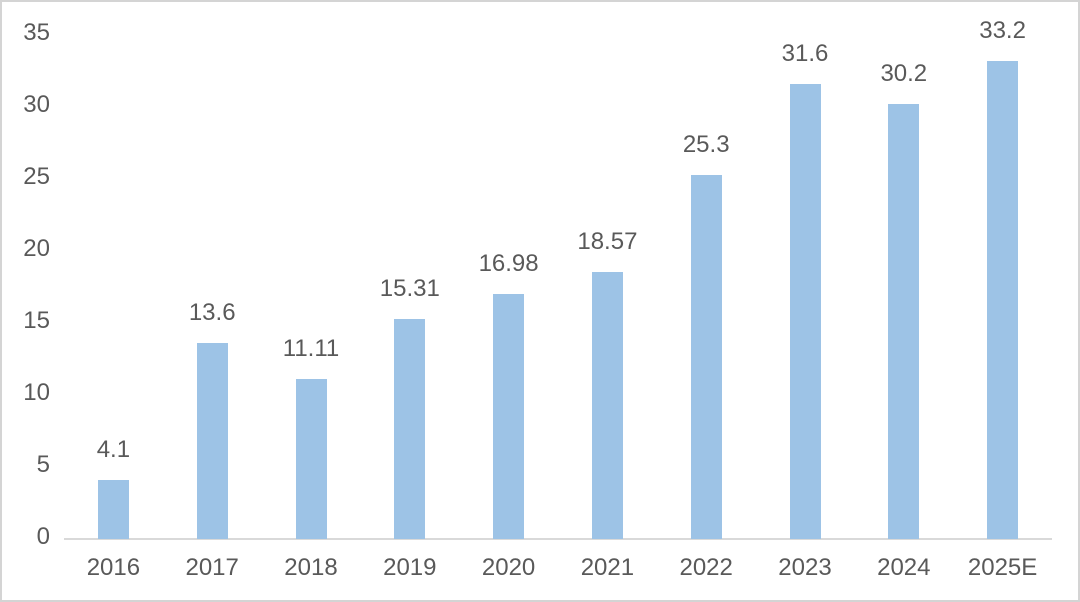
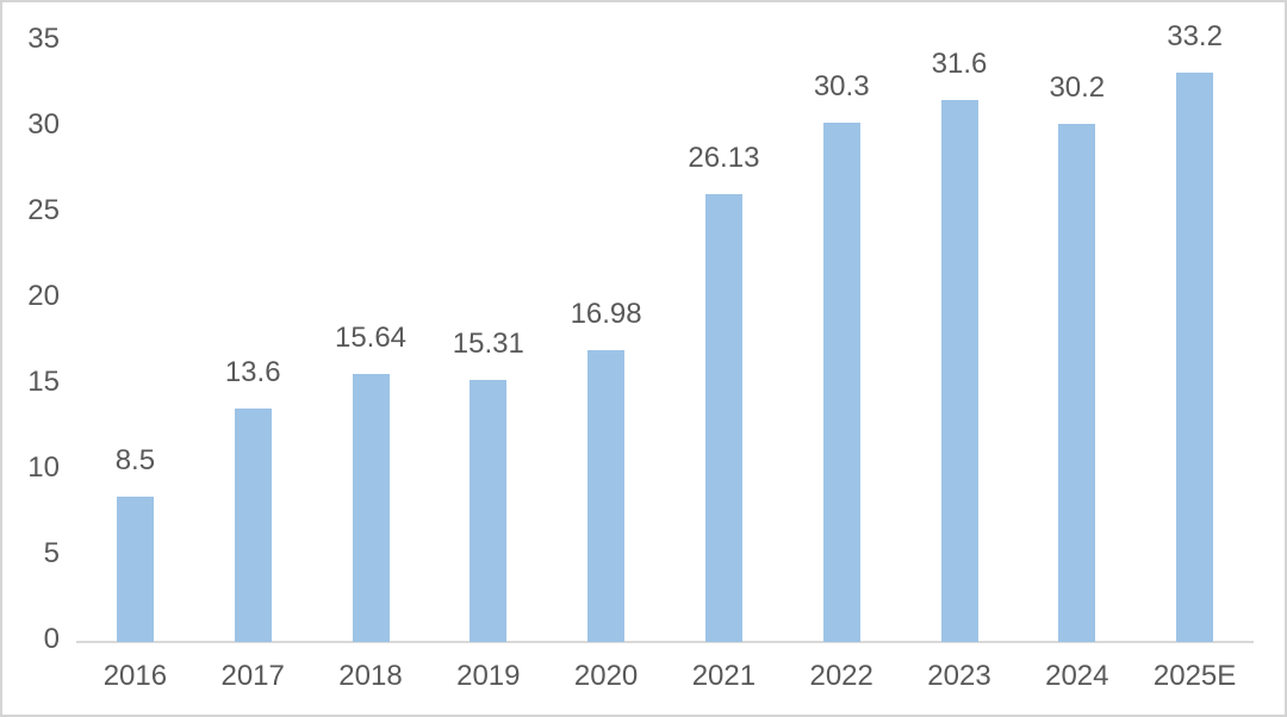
2016: 4.1 -> 8.5
2018: 11.11 -> 15.64
2021: 18.57 -> 26.13
2022: 25.3 -> 30.3
